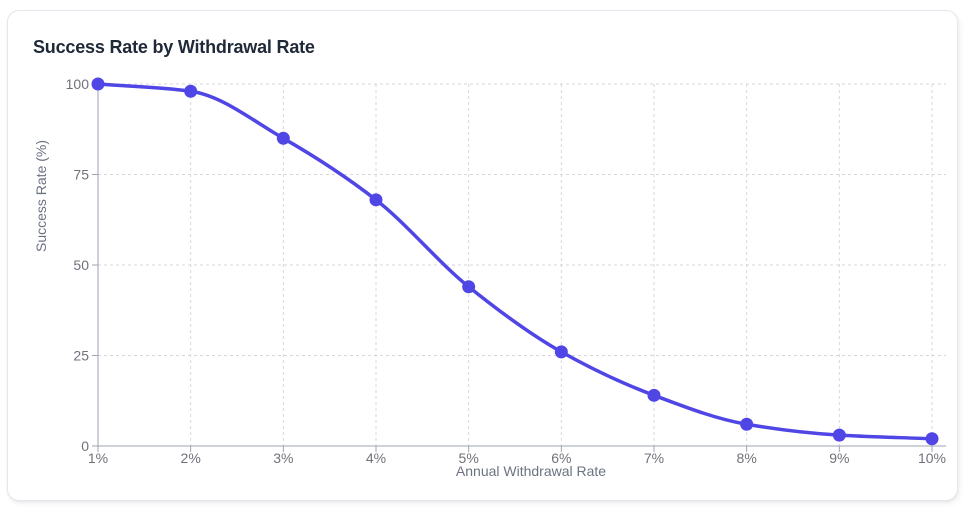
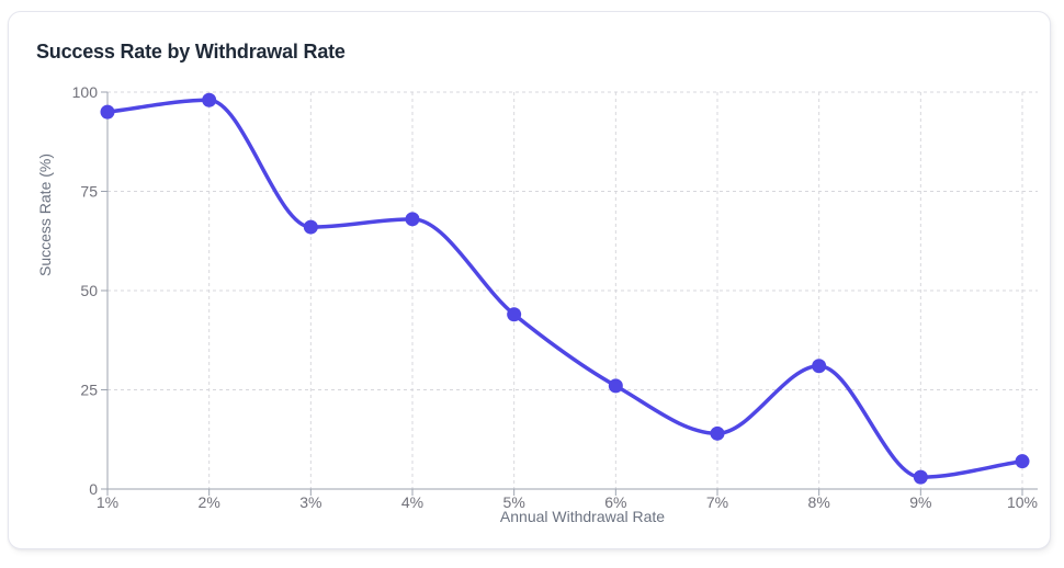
1%: 100 -> 95
3%: 85 -> 66
8%: 6 -> 31
10%: 2 -> 7
